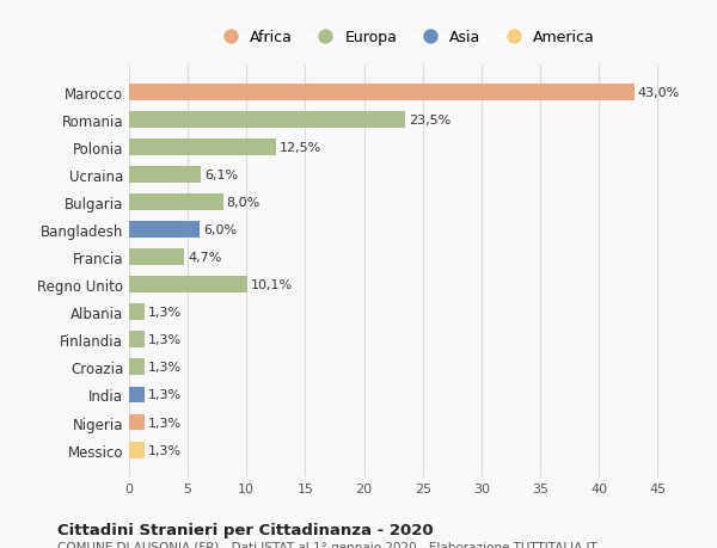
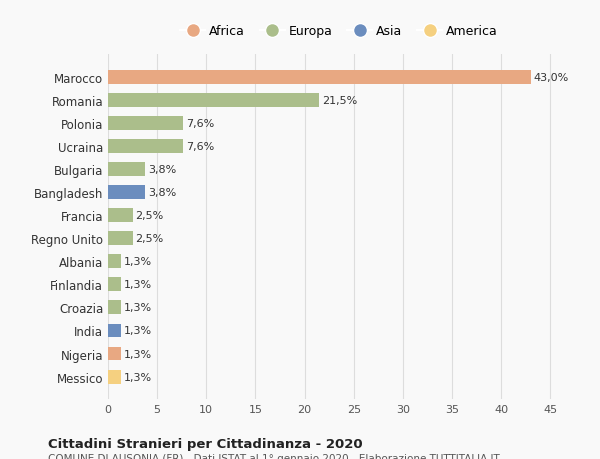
Romania: 23,5% -> 21,5%
Polonia: 12,5% -> 7,6%
Ucraina: 6,1% -> 7,6%
Bulgaria: 8,0% -> 3,8%
Bangladesh: 6,0% -> 3,8%
Francia: 4,7% -> 2,5%
Regno Unito: 10,1% -> 2,5%
